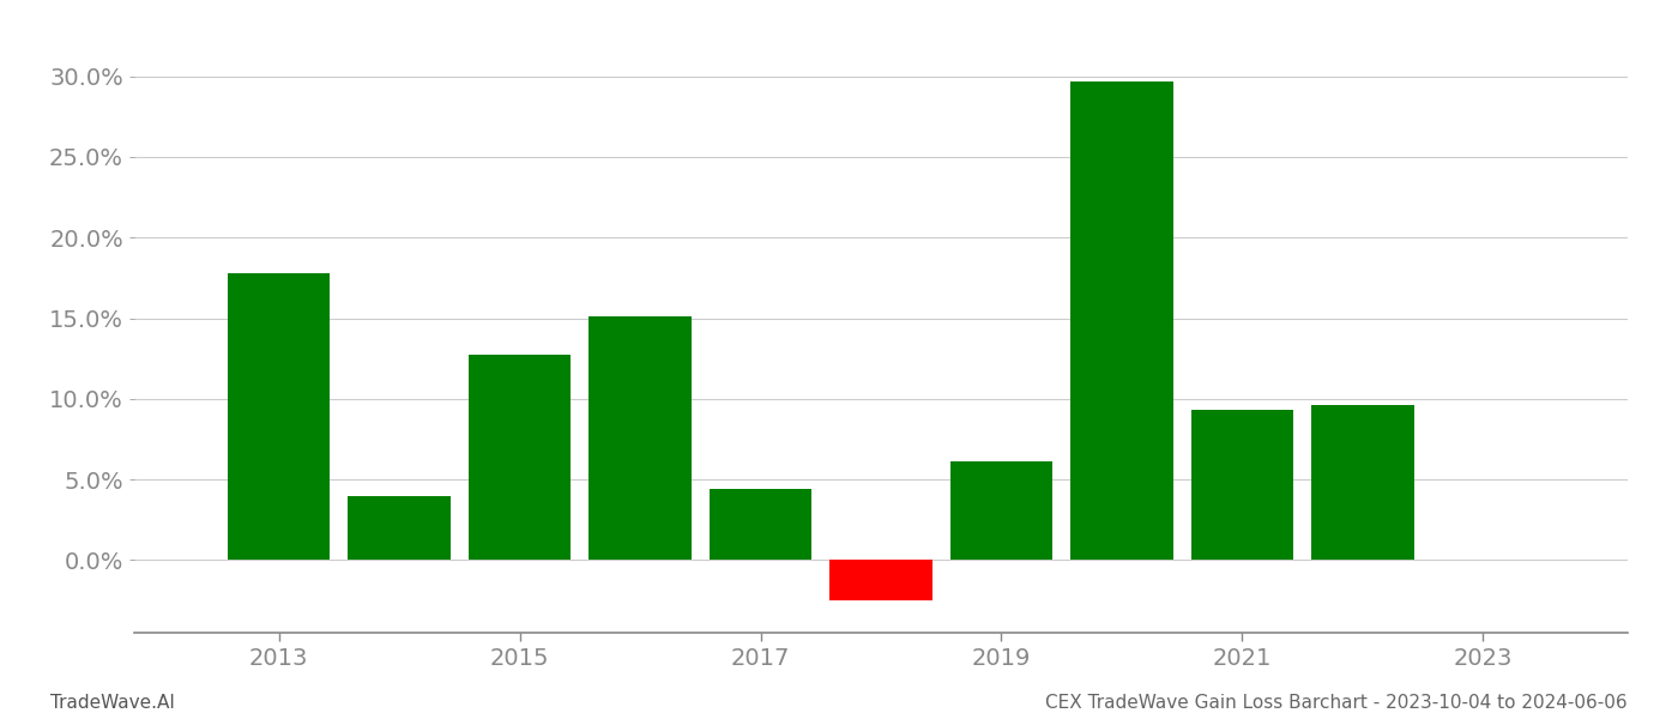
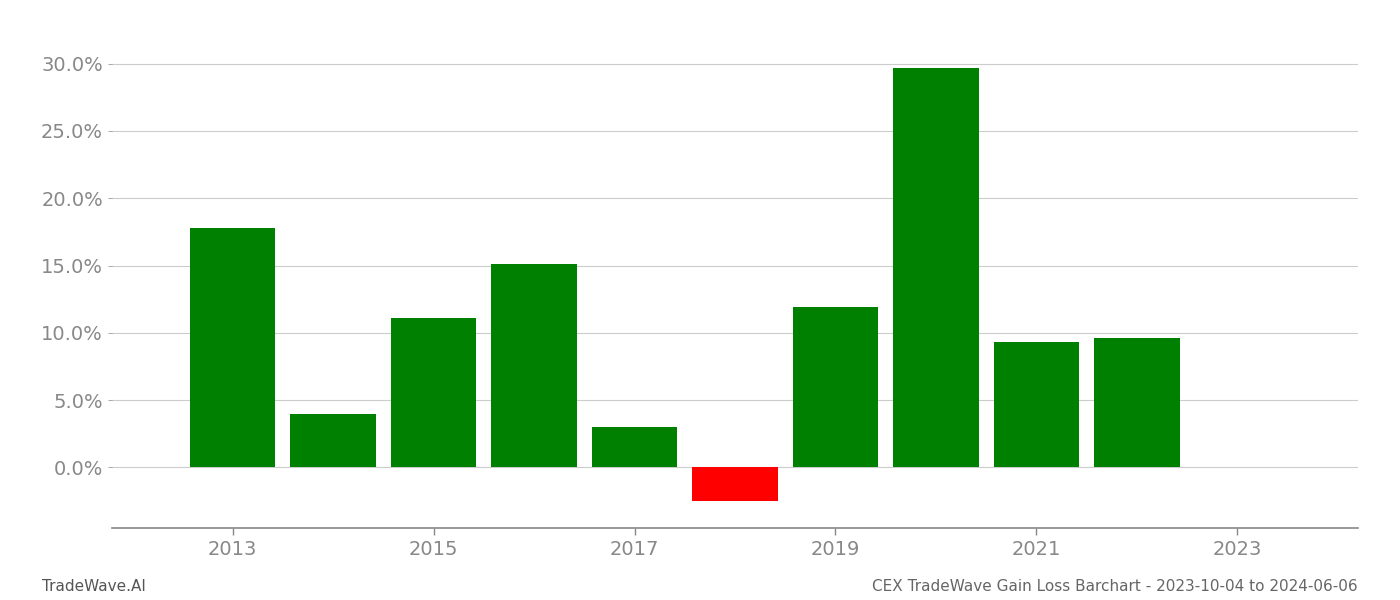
2015: 12.7% -> 11.1%
2017: 4.4% -> 3.0%
2019: 6.1% -> 11.9%
